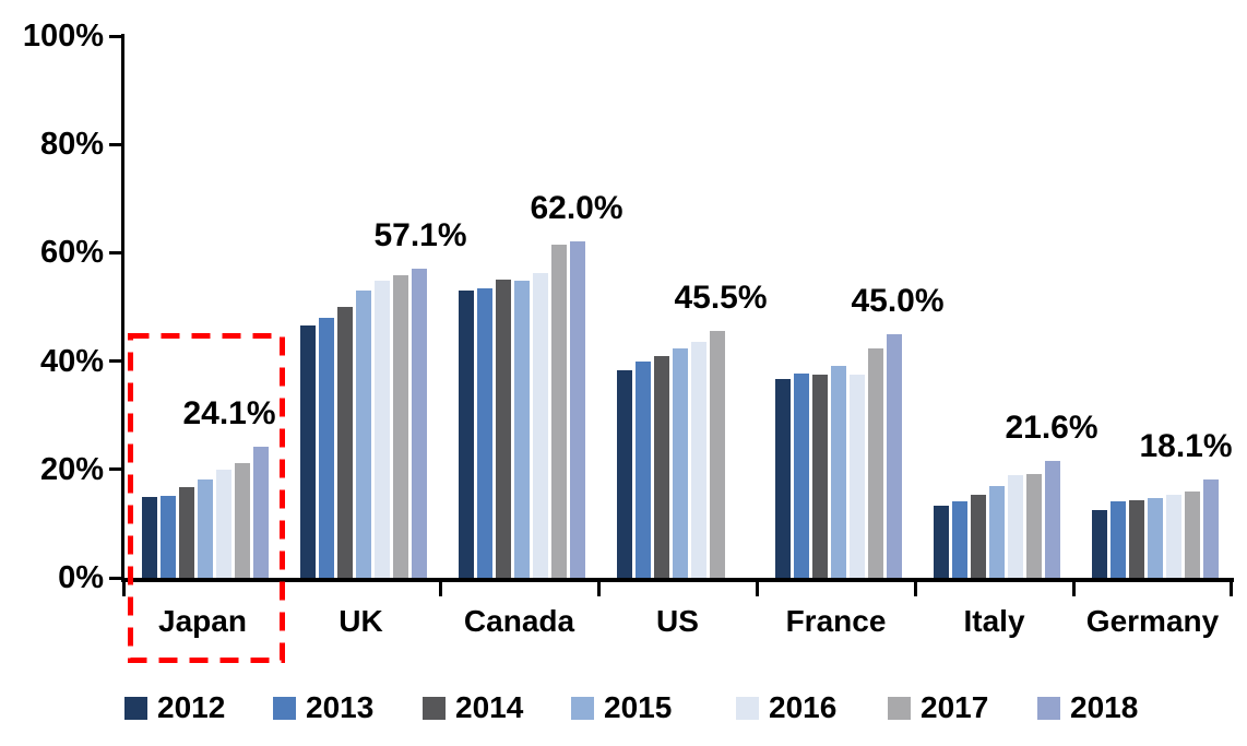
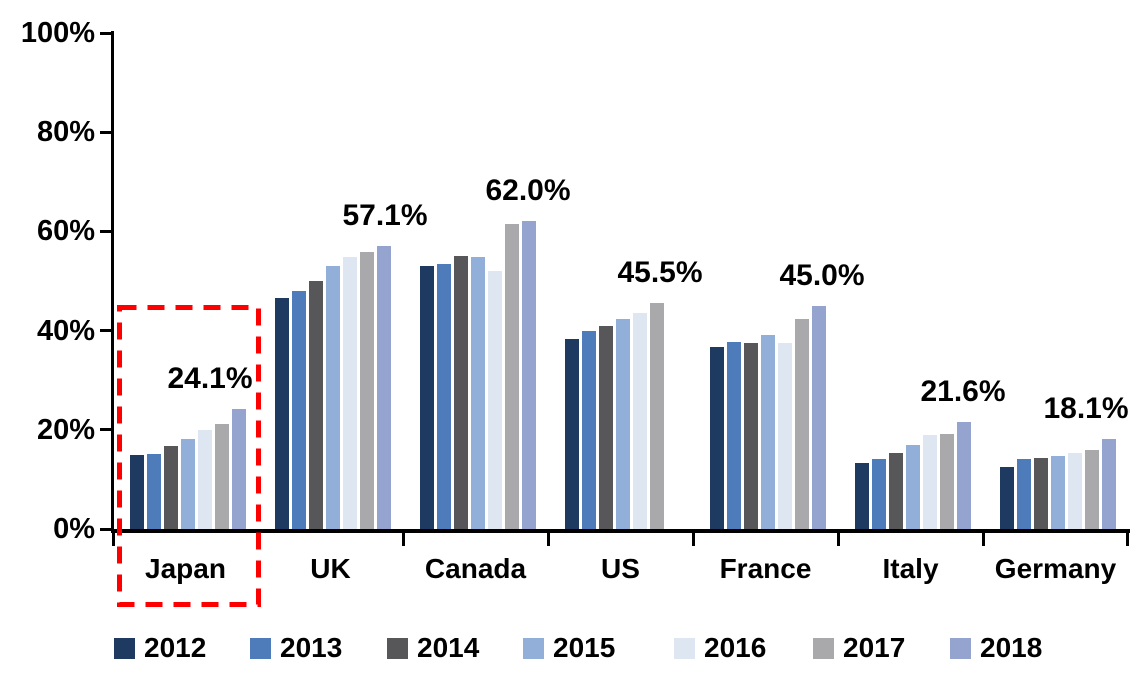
2016/Canada: 56% -> 52%
